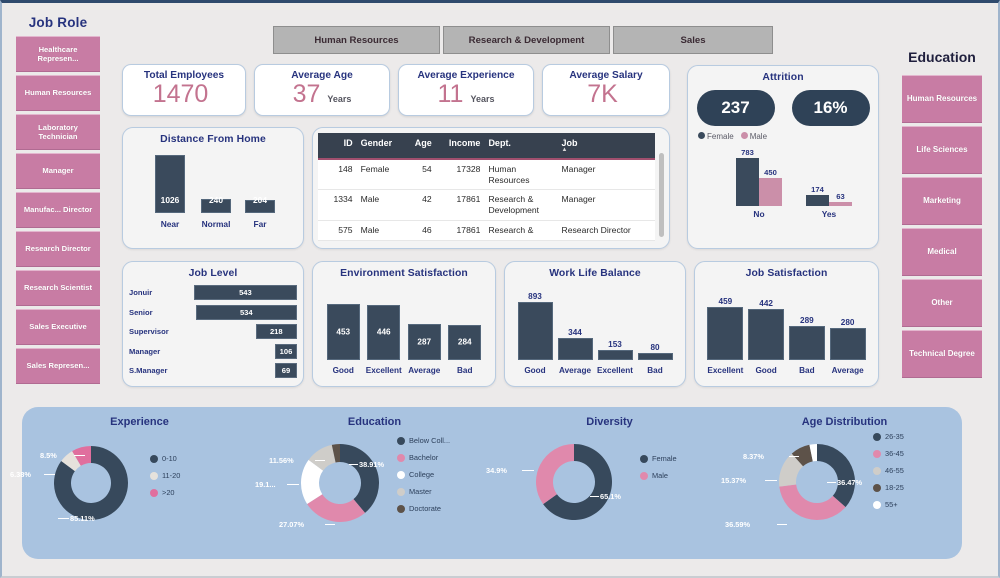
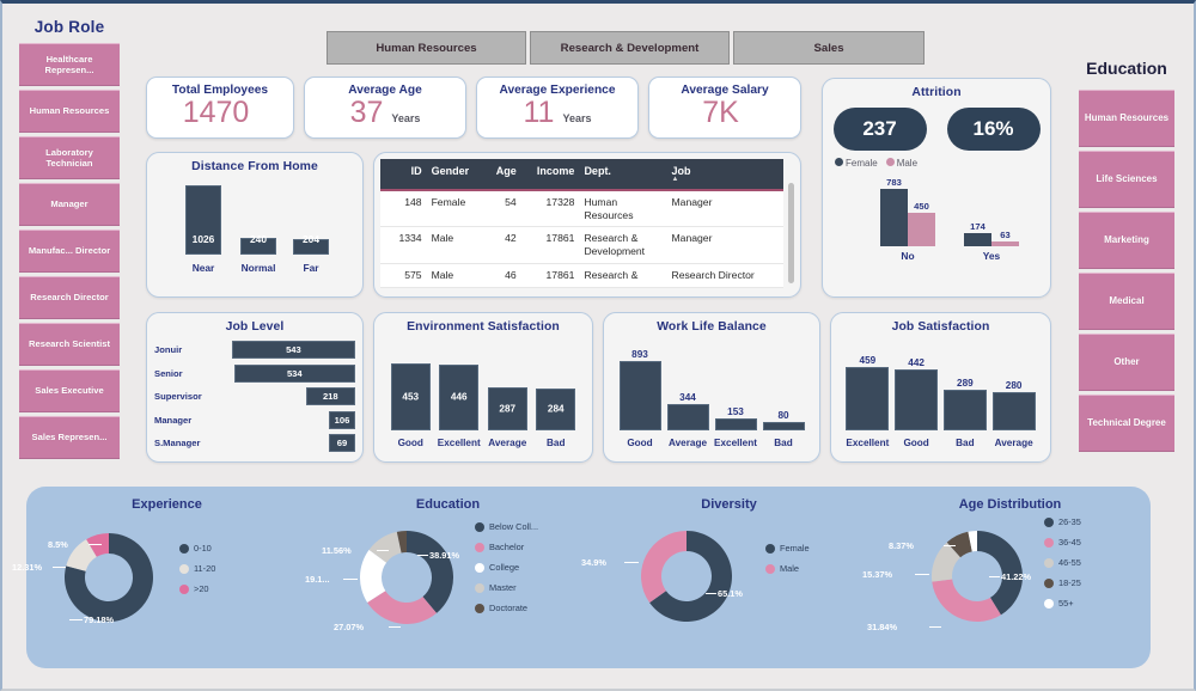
Experience/0-10: 85.11% -> 79.18%
Experience/11-20: 6.38% -> 12.31%
Age Distribution/26-35: 36.47% -> 41.22%
Age Distribution/36-45: 36.59% -> 31.84%
